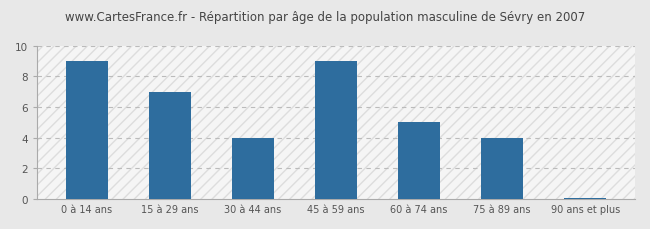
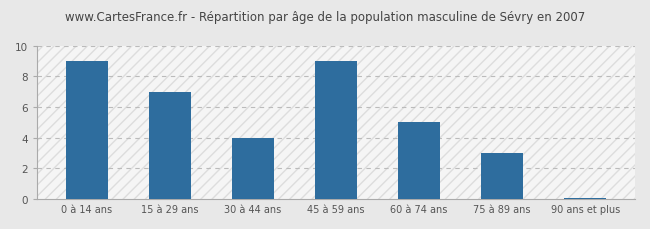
75 à 89 ans: 4.0 -> 3.0
